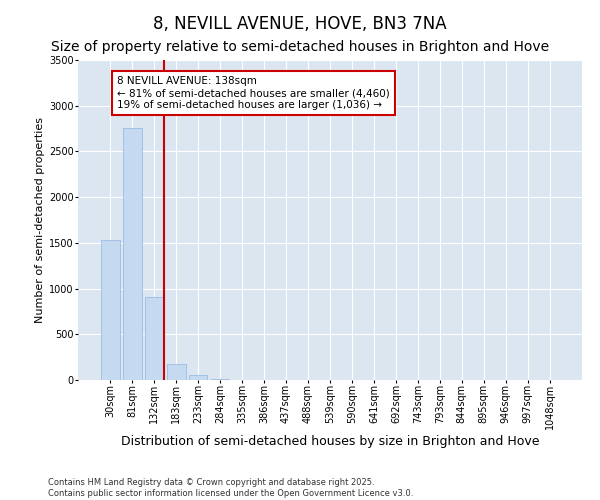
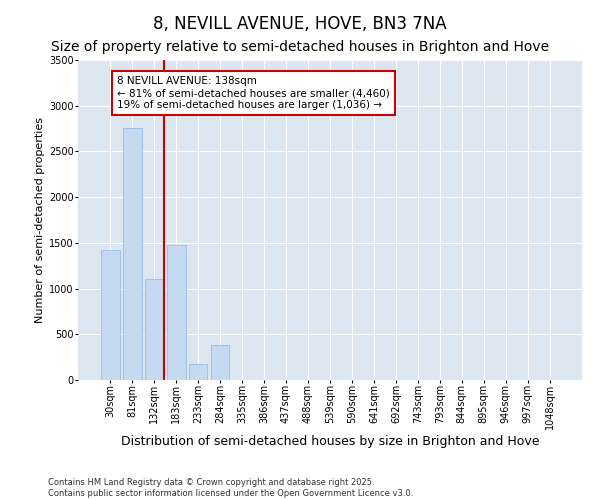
30sqm: 1530 -> 1420
132sqm: 910 -> 1100
183sqm: 170 -> 1480
233sqm: 50 -> 180
284sqm: 10 -> 380
